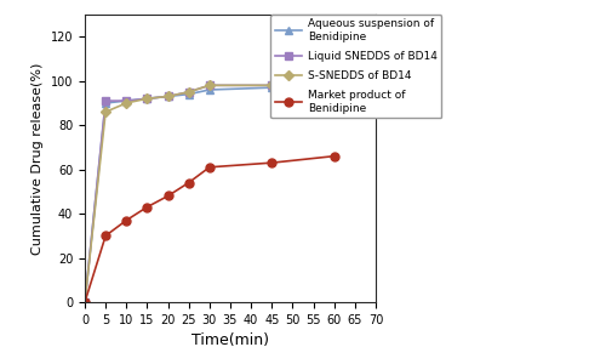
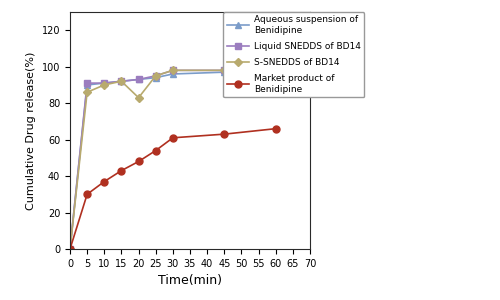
S-SNEDDS of BD14/20: 93 -> 83
